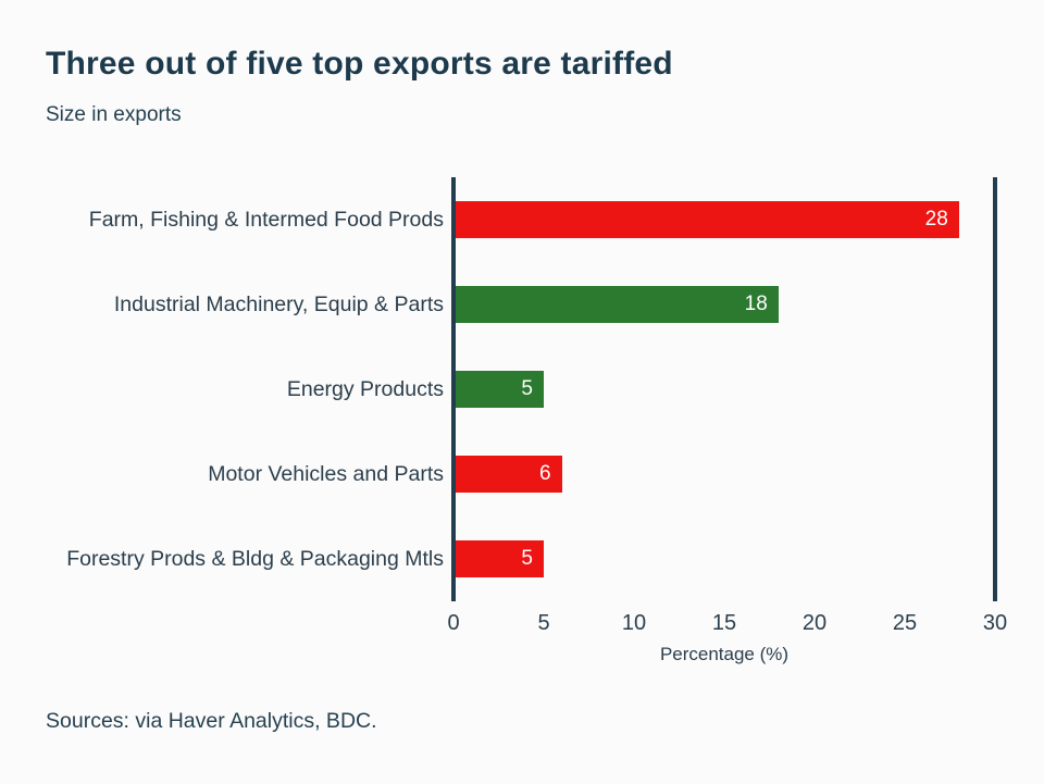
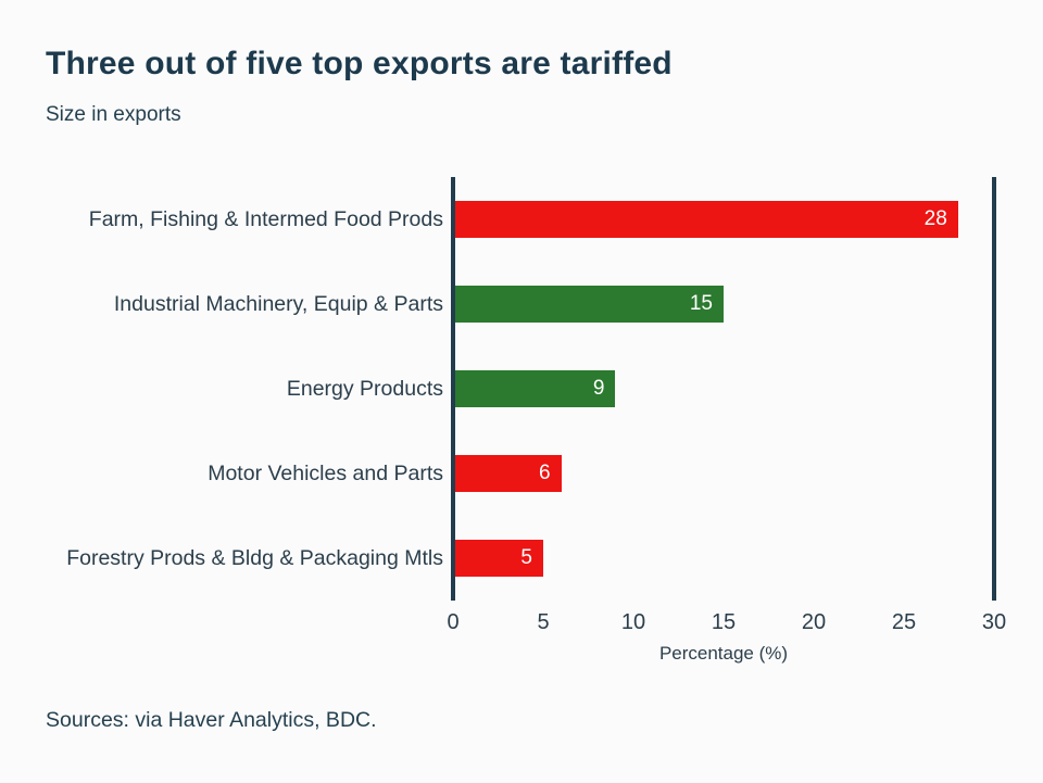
Industrial Machinery, Equip & Parts: 18 -> 15
Energy Products: 5 -> 9
